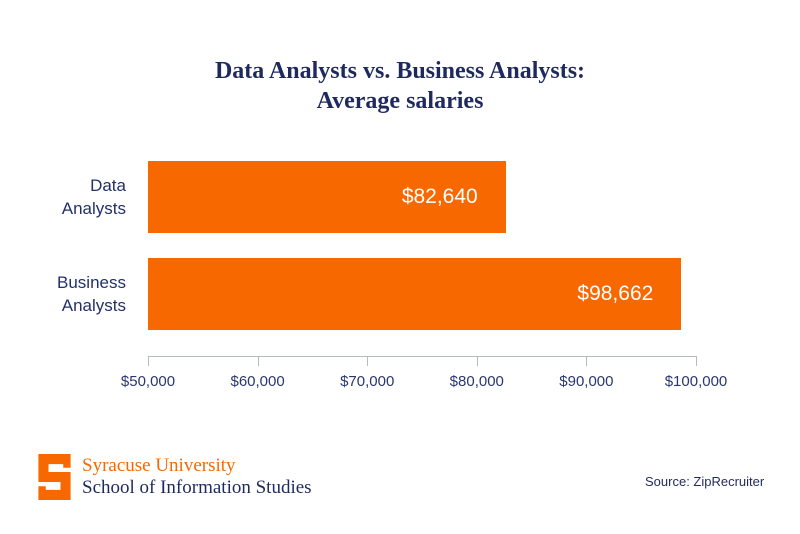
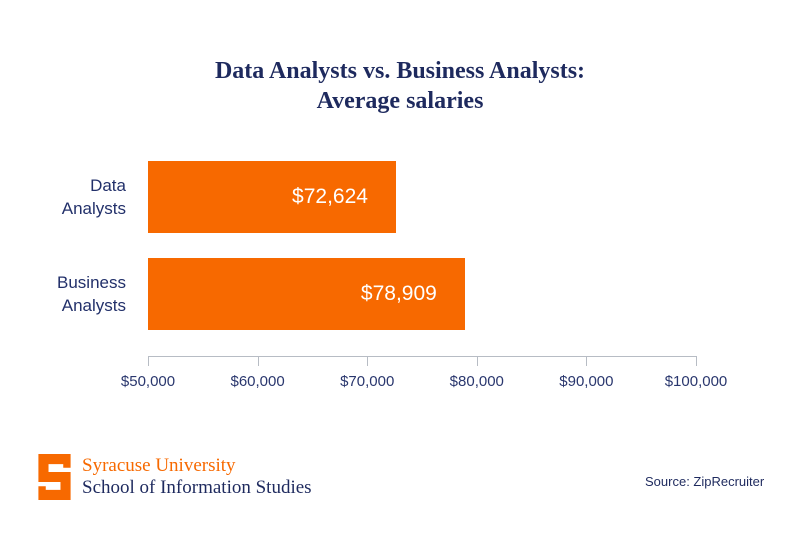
Data Analysts: $82,640 -> $72,624
Business Analysts: $98,662 -> $78,909
